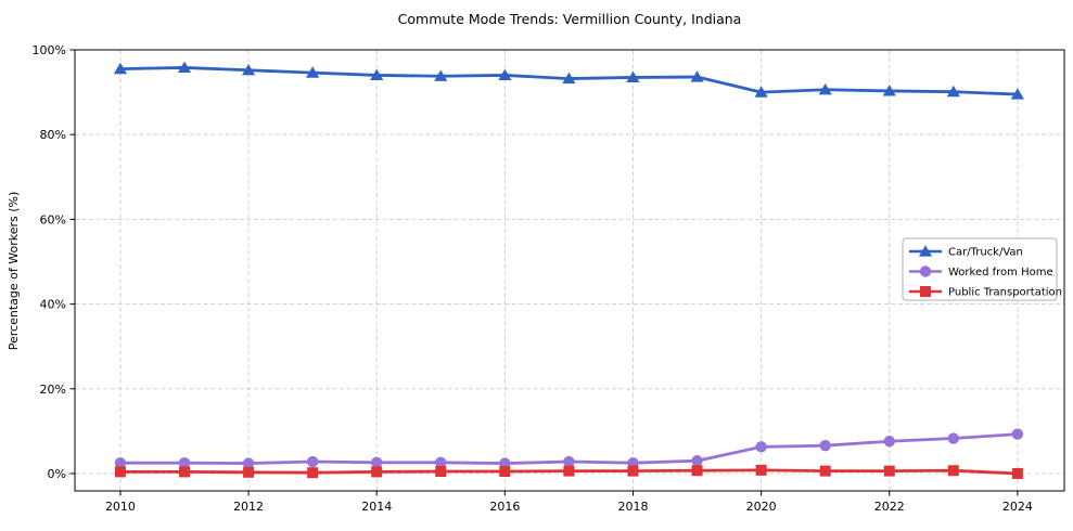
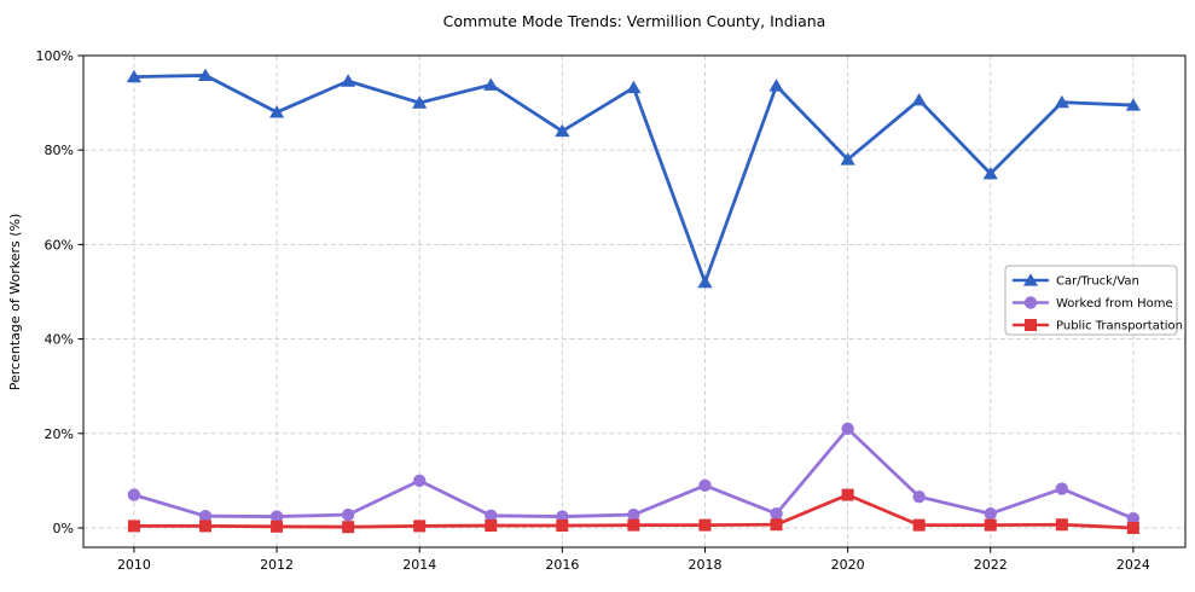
Worked from Home/2010: 2% -> 7%
Car/Truck/Van/2012: 95% -> 88%
Car/Truck/Van/2014: 94% -> 90%
Worked from Home/2014: 3% -> 10%
Car/Truck/Van/2016: 94% -> 84%
Car/Truck/Van/2018: 94% -> 52%
Worked from Home/2018: 2% -> 9%
Car/Truck/Van/2020: 90% -> 78%
Worked from Home/2020: 6% -> 21%
Public Transportation/2020: 1% -> 7%
Car/Truck/Van/2022: 90% -> 75%
Worked from Home/2022: 8% -> 3%
Worked from Home/2024: 9% -> 2%
